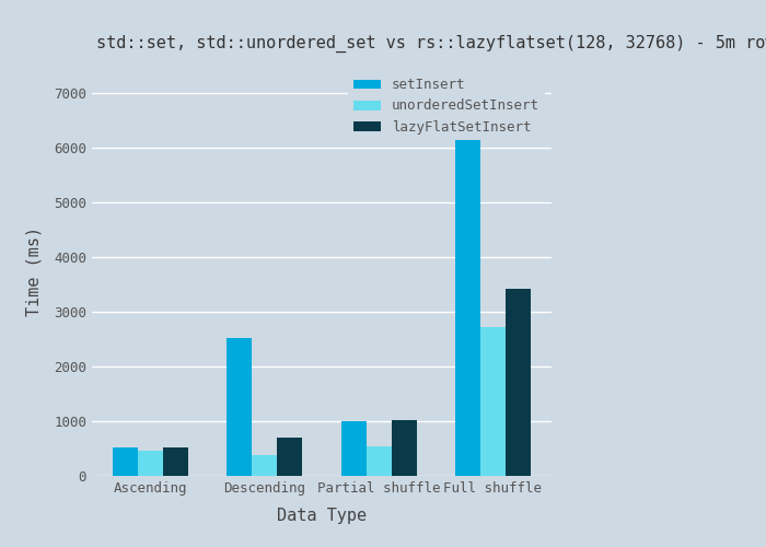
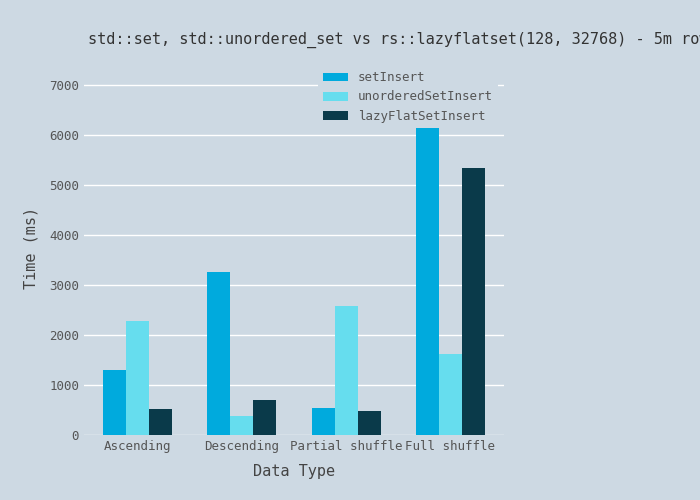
setInsert/Ascending: 520 -> 1300
unorderedSetInsert/Ascending: 460 -> 2280
setInsert/Descending: 2520 -> 3260
setInsert/Partial shuffle: 1000 -> 540
unorderedSetInsert/Partial shuffle: 550 -> 2580
lazyFlatSetInsert/Partial shuffle: 1020 -> 480
unorderedSetInsert/Full shuffle: 2720 -> 1620
lazyFlatSetInsert/Full shuffle: 3420 -> 5340
